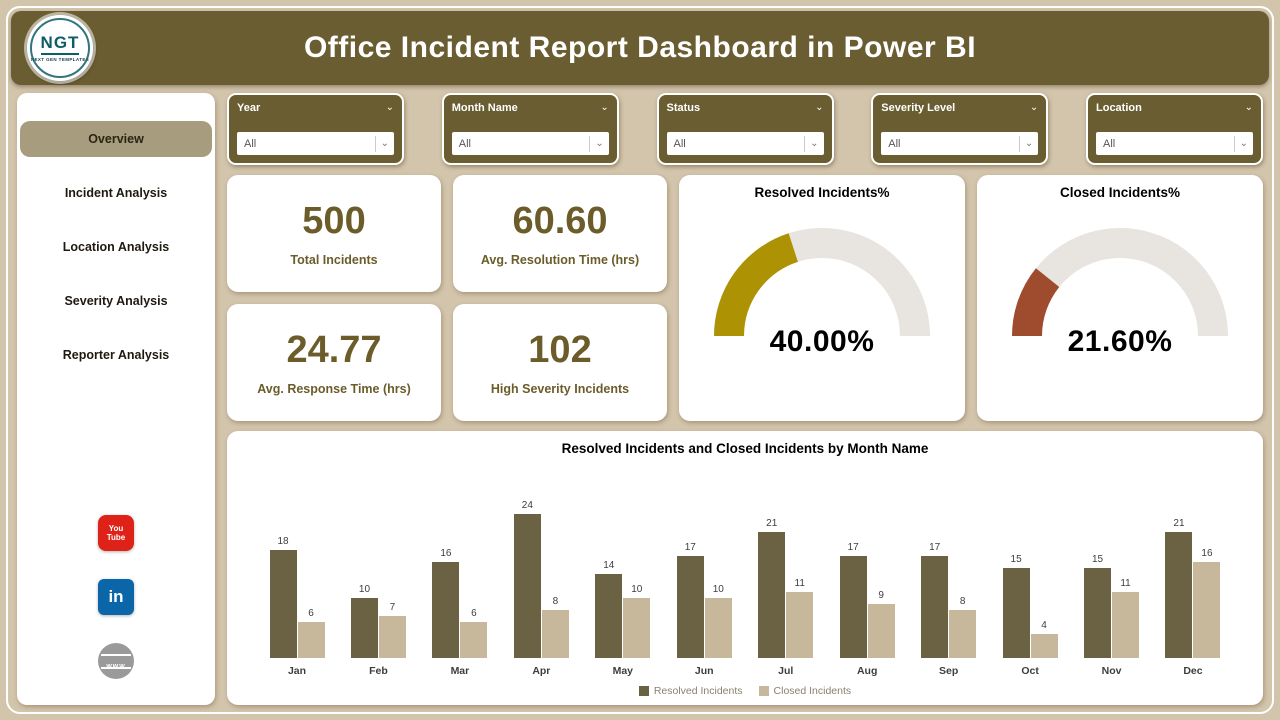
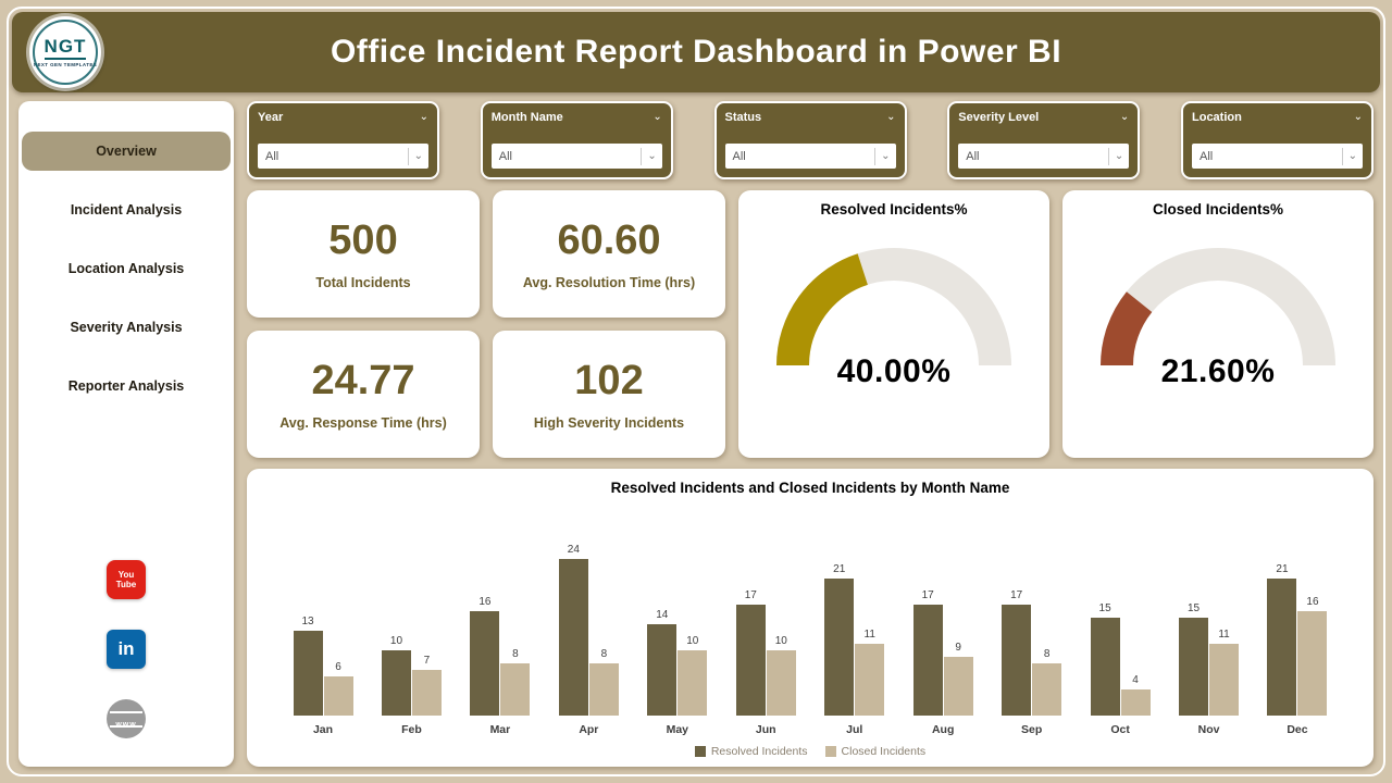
Resolved Incidents and Closed Incidents by Month Name/Resolved Incidents/Jan: 18 -> 13
Resolved Incidents and Closed Incidents by Month Name/Closed Incidents/Mar: 6 -> 8
